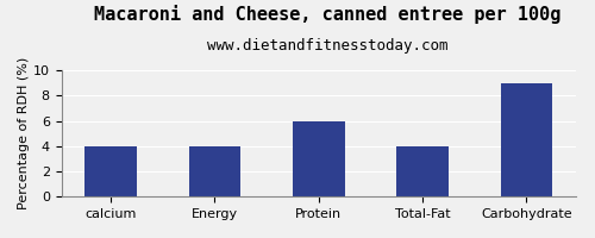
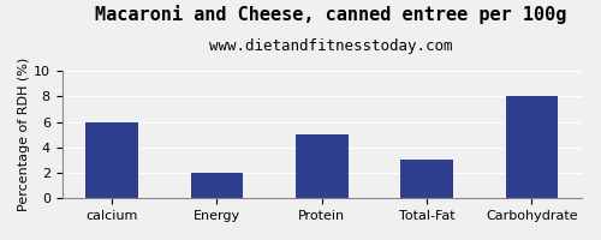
calcium: 4 -> 6
Energy: 4 -> 2
Protein: 6 -> 5
Total-Fat: 4 -> 3
Carbohydrate: 9 -> 8
